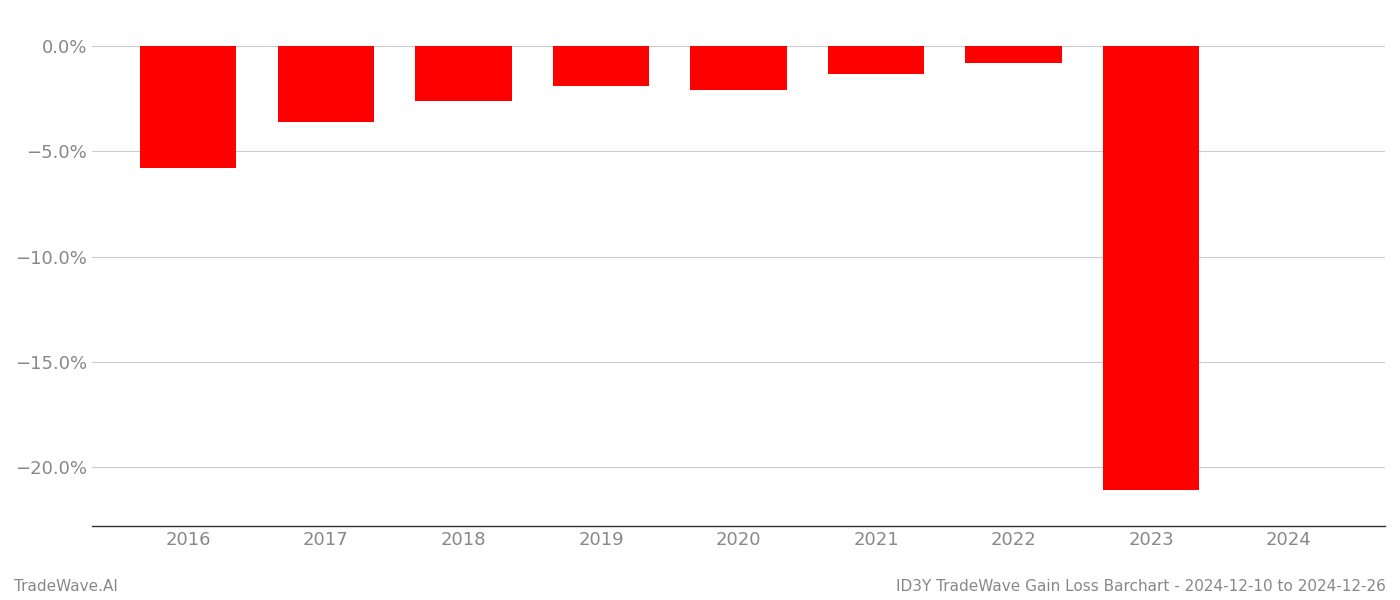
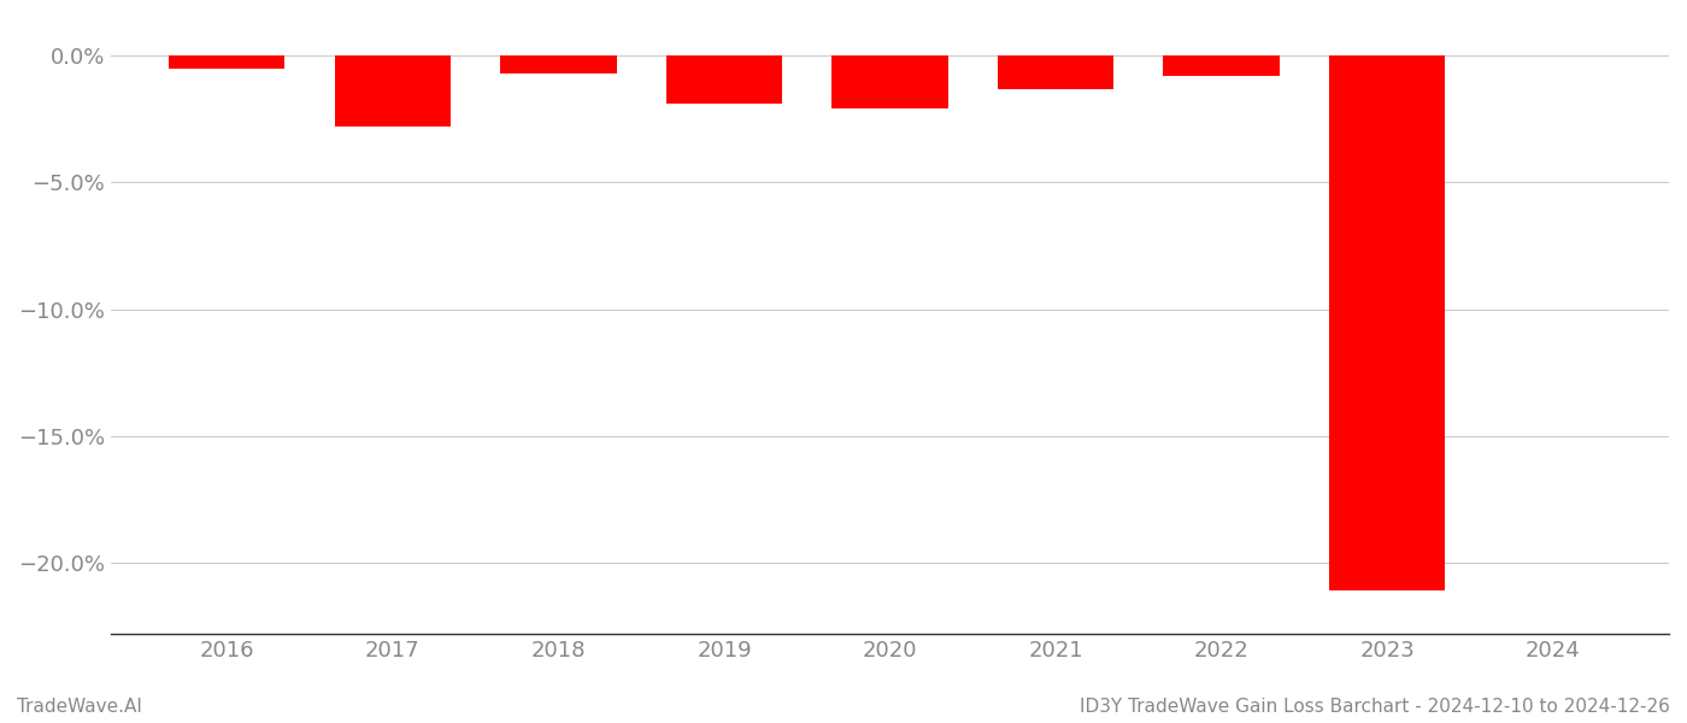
2016: -5.8% -> -0.5%
2017: -3.6% -> -2.8%
2018: -2.6% -> -0.7%
